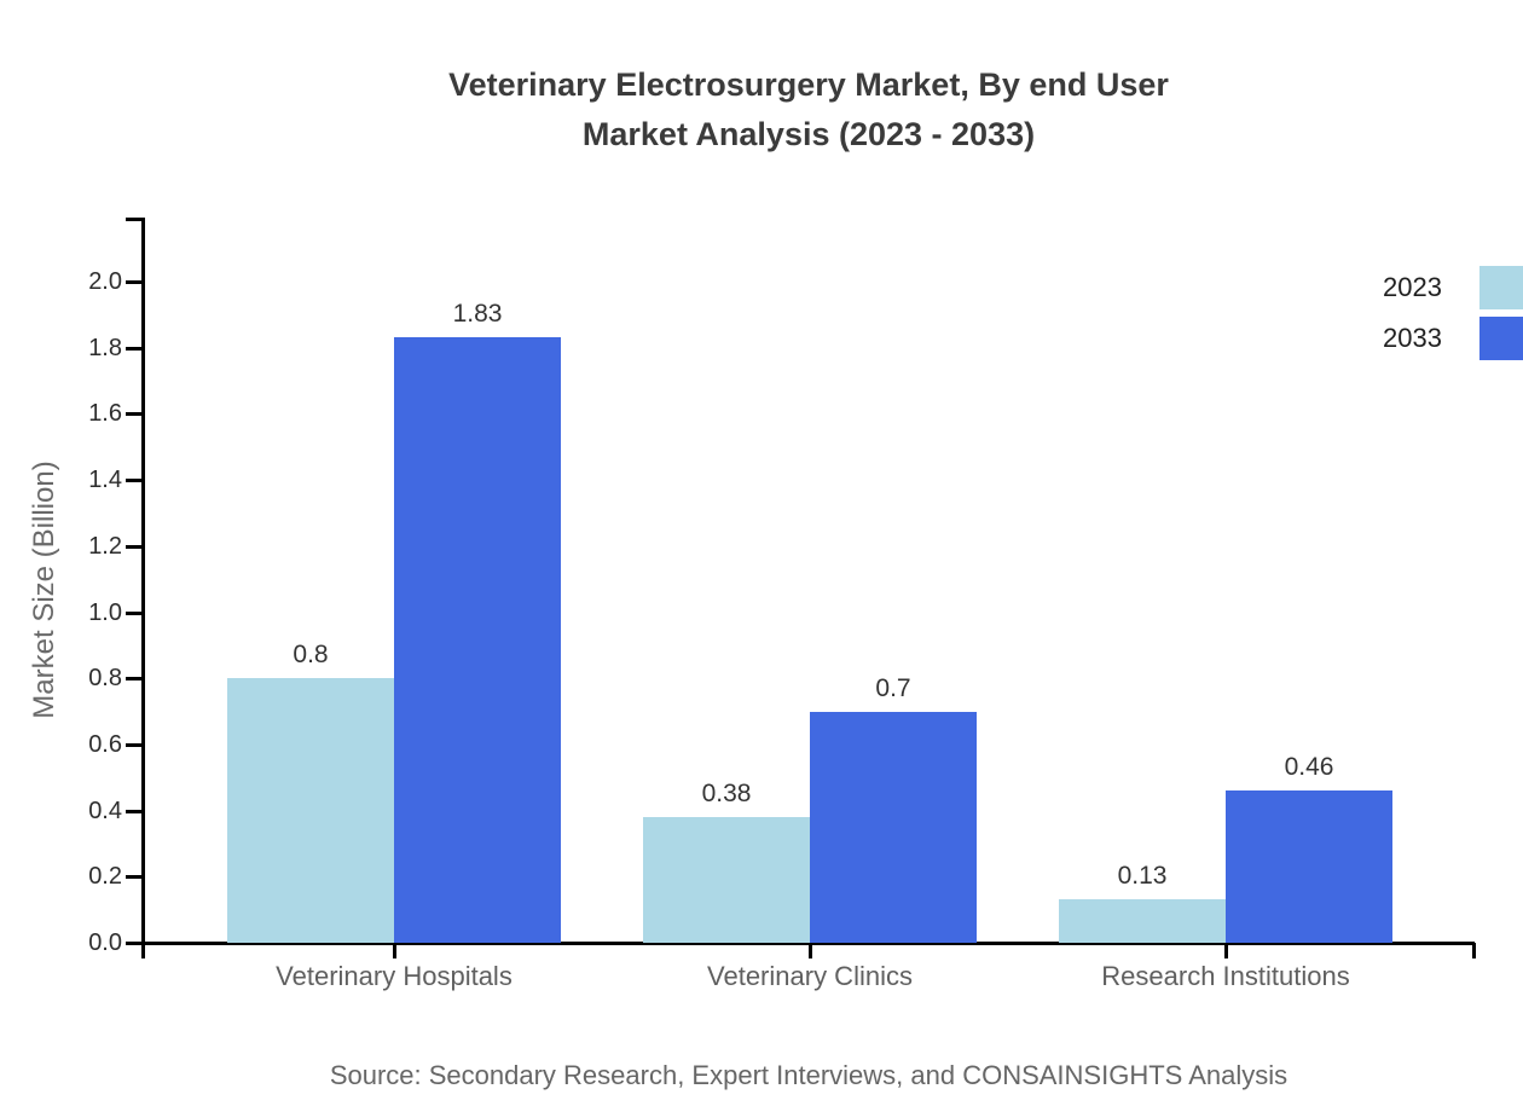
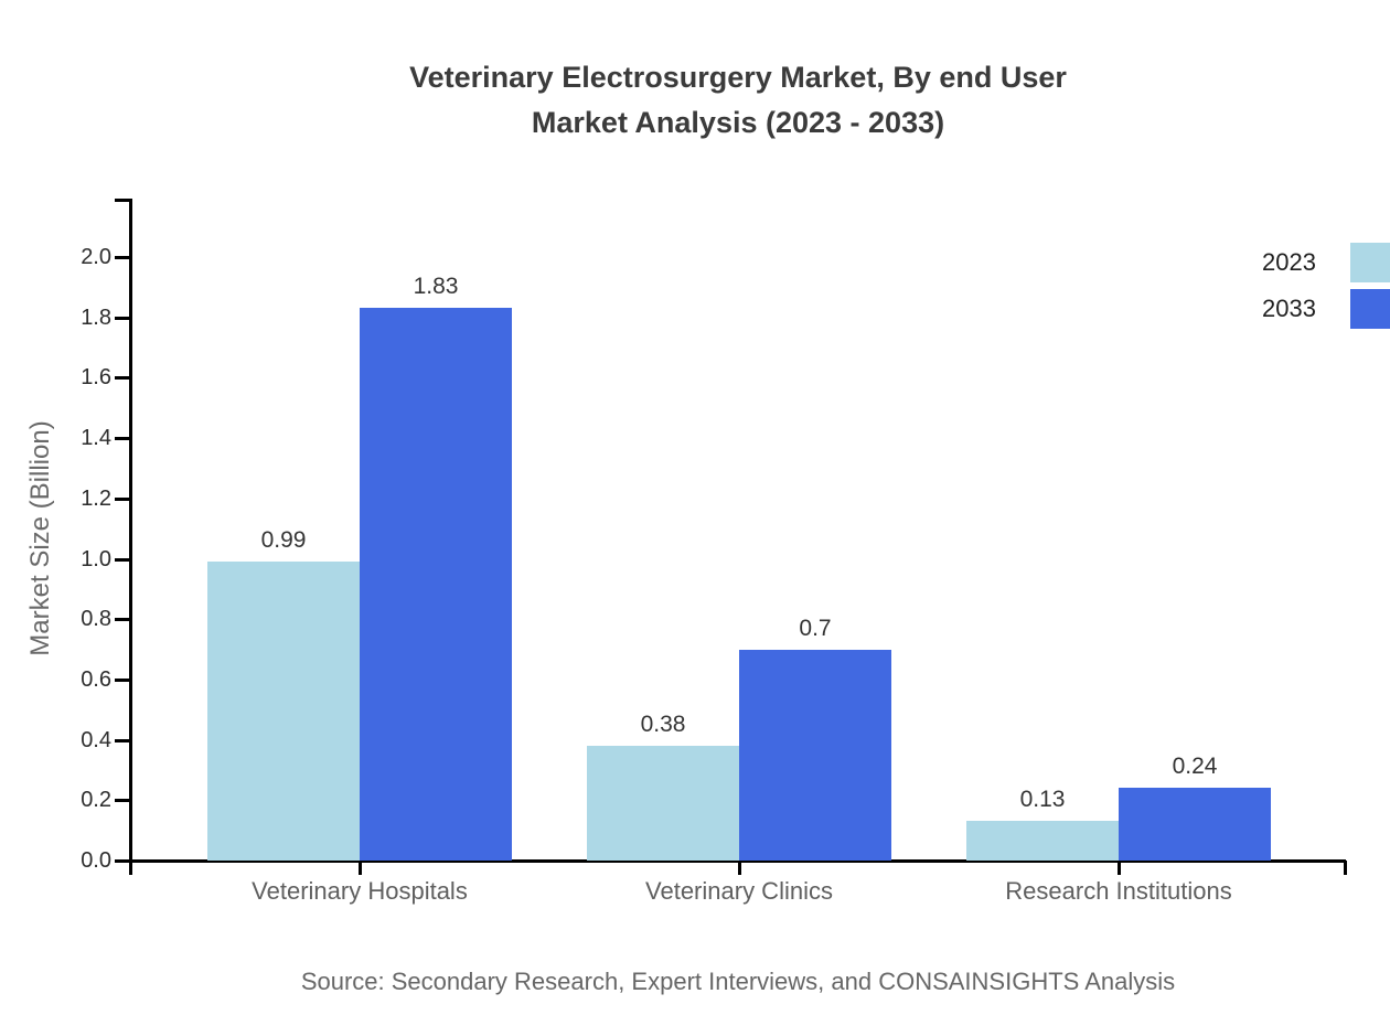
2023/Veterinary Hospitals: 0.8 -> 0.99
2033/Research Institutions: 0.46 -> 0.24
